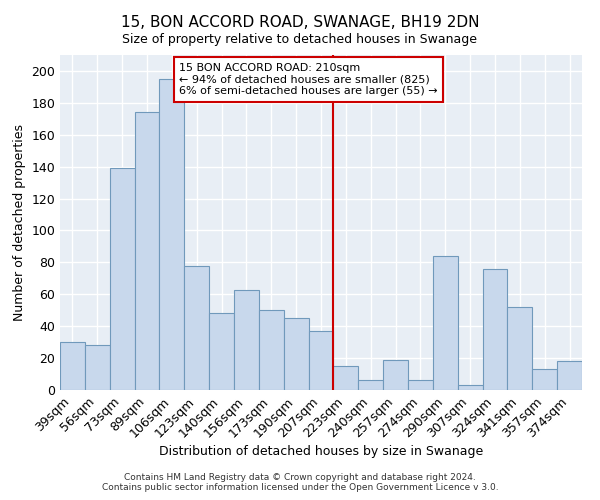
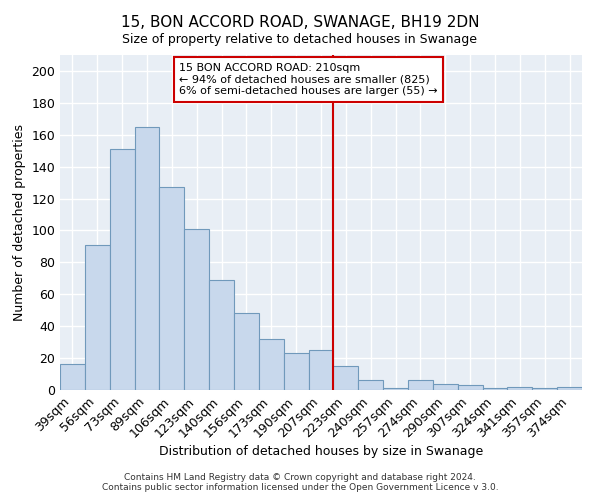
39sqm: 30 -> 16
56sqm: 28 -> 91
73sqm: 139 -> 151
89sqm: 174 -> 165
106sqm: 195 -> 127
123sqm: 78 -> 101
140sqm: 48 -> 69
156sqm: 63 -> 48
173sqm: 50 -> 32
190sqm: 45 -> 23
207sqm: 37 -> 25
257sqm: 19 -> 1
290sqm: 84 -> 4
324sqm: 76 -> 1
341sqm: 52 -> 2
357sqm: 13 -> 1
374sqm: 18 -> 2
